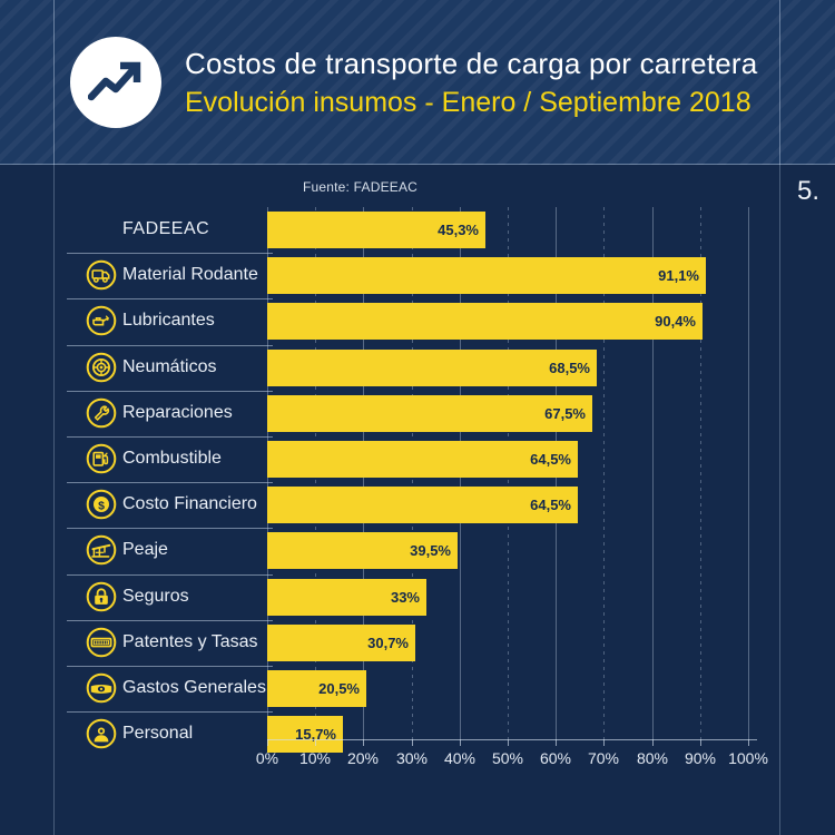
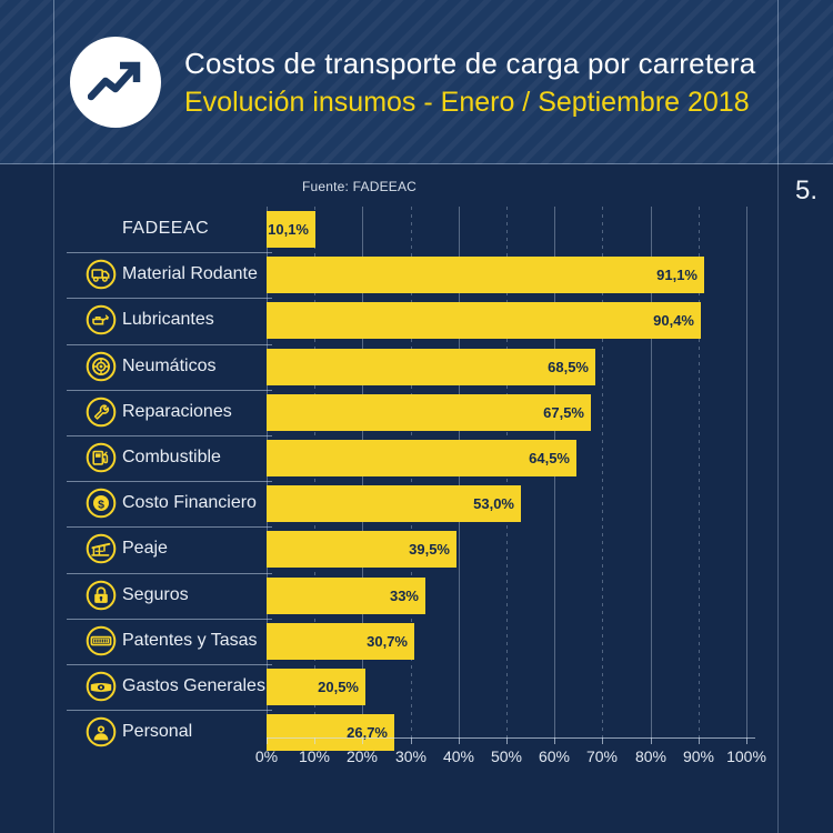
FADEEAC: 45,3% -> 10,1%
Costo Financiero: 64,5% -> 53,0%
Personal: 15,7% -> 26,7%
